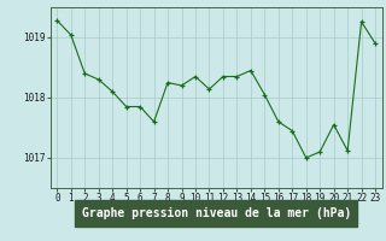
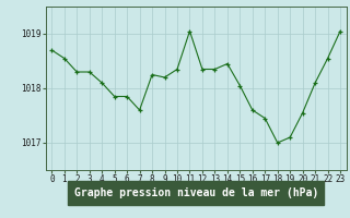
0: 1019.28 -> 1018.70
1: 1019.04 -> 1018.55
2: 1018.40 -> 1018.30
11: 1018.14 -> 1019.05
21: 1017.12 -> 1018.10
22: 1019.26 -> 1018.55
23: 1018.90 -> 1019.05
